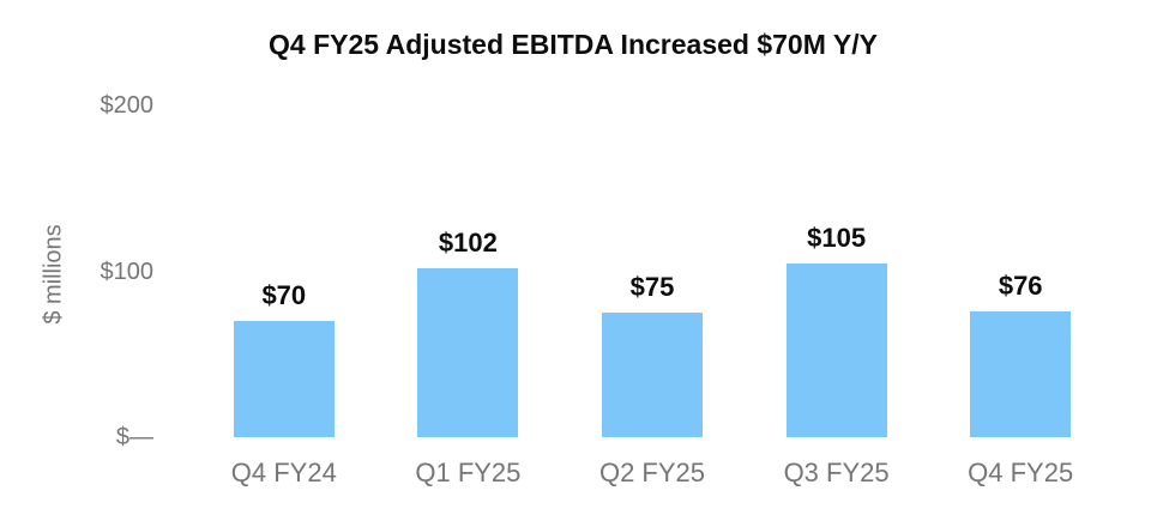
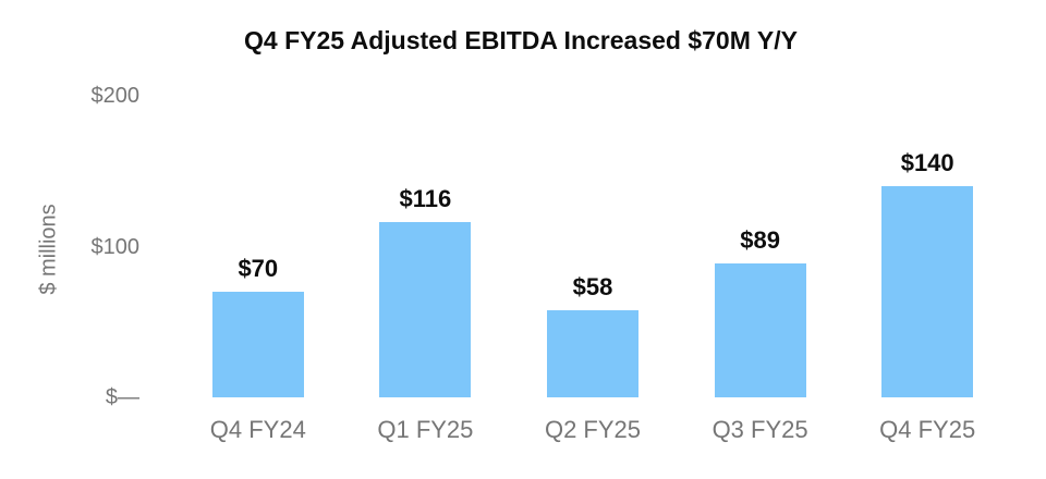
Q1 FY25: $102 -> $116
Q2 FY25: $75 -> $58
Q3 FY25: $105 -> $89
Q4 FY25: $76 -> $140
